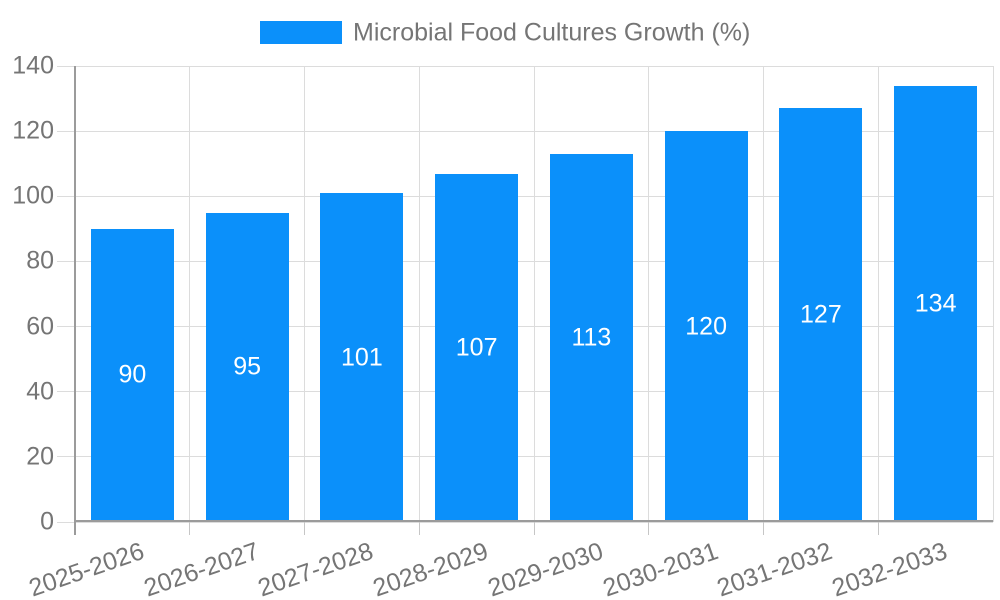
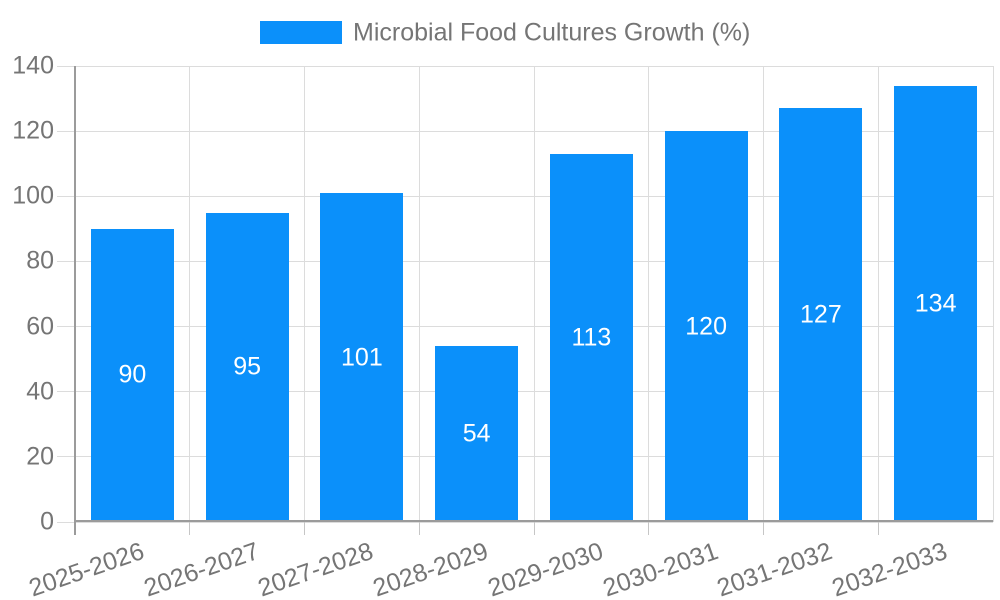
2028-2029: 107 -> 54
